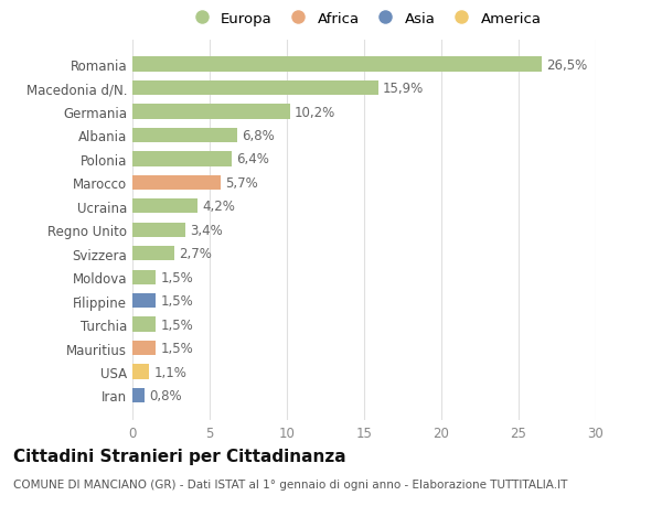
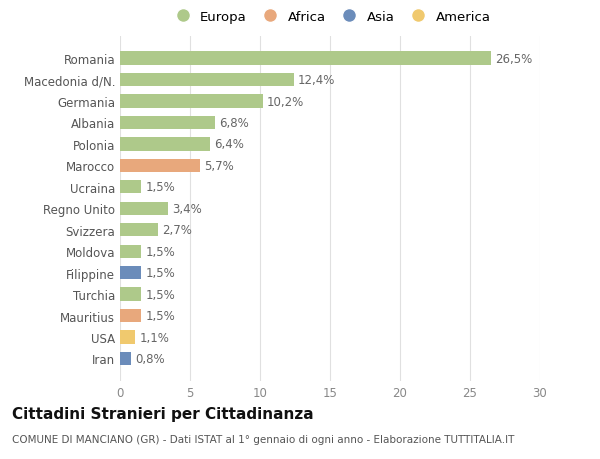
Macedonia d/N.: 15,9% -> 12,4%
Ucraina: 4,2% -> 1,5%
